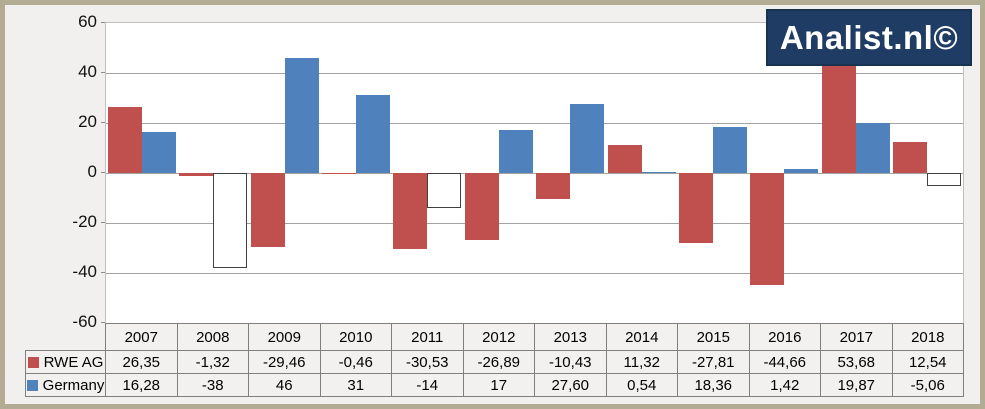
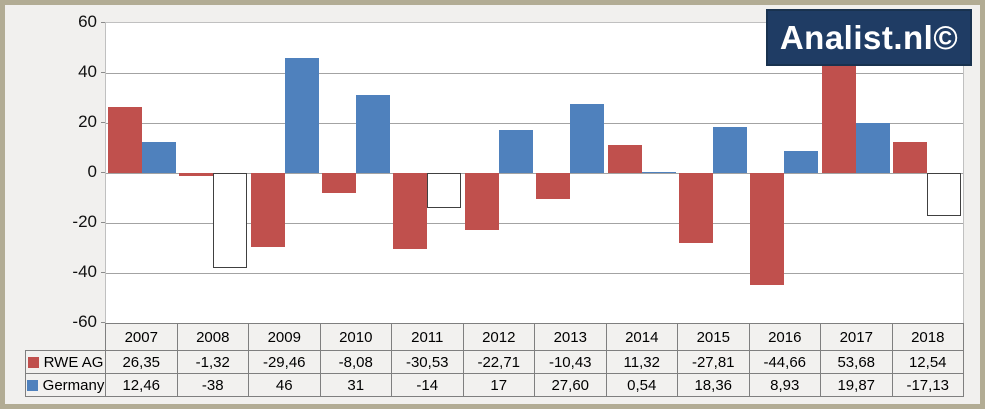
Germany/2007: 16,28 -> 12,46
RWE AG/2010: -0,46 -> -8,08
RWE AG/2012: -26,89 -> -22,71
Germany/2016: 1,42 -> 8,93
Germany/2018: -5,06 -> -17,13
